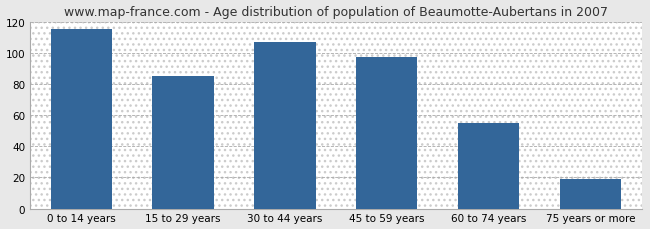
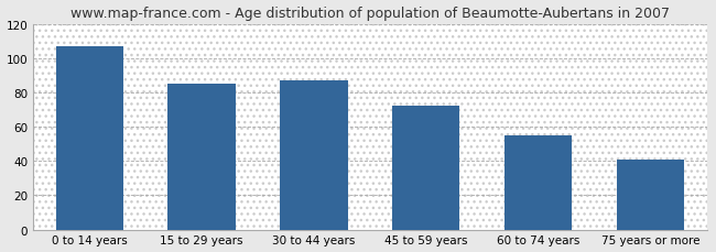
0 to 14 years: 115 -> 107
30 to 44 years: 107 -> 87
45 to 59 years: 97 -> 72
75 years or more: 19 -> 41
